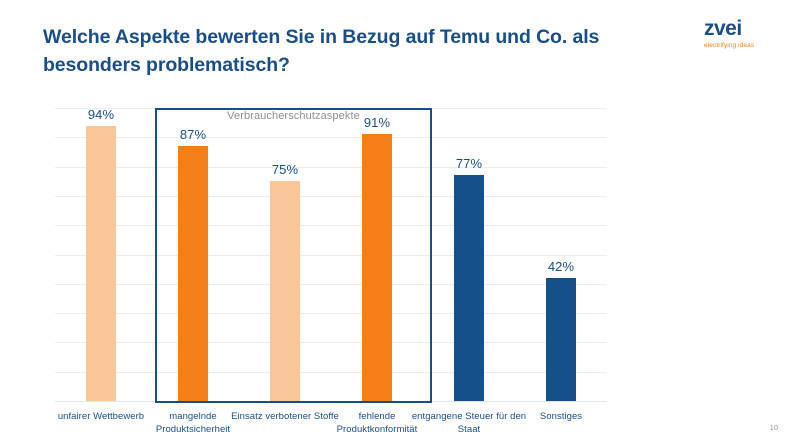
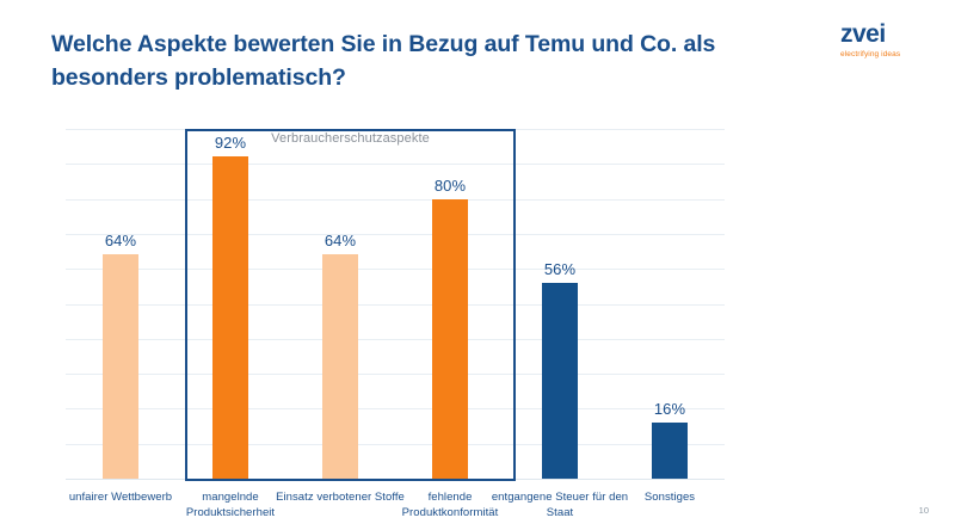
unfairer Wettbewerb: 94% -> 64%
mangelnde Produktsicherheit: 87% -> 92%
Einsatz verbotener Stoffe: 75% -> 64%
fehlende Produktkonformität: 91% -> 80%
entgangene Steuer für den Staat: 77% -> 56%
Sonstiges: 42% -> 16%
